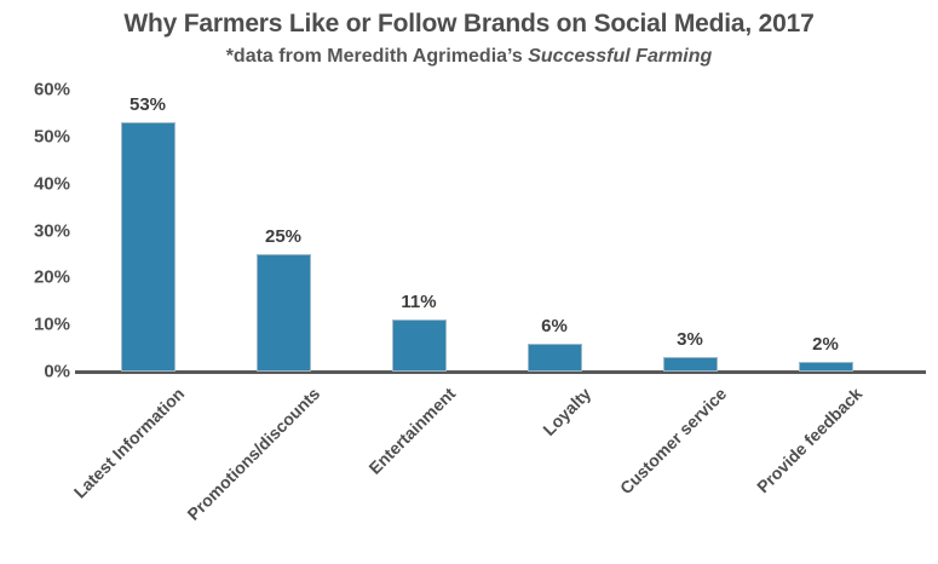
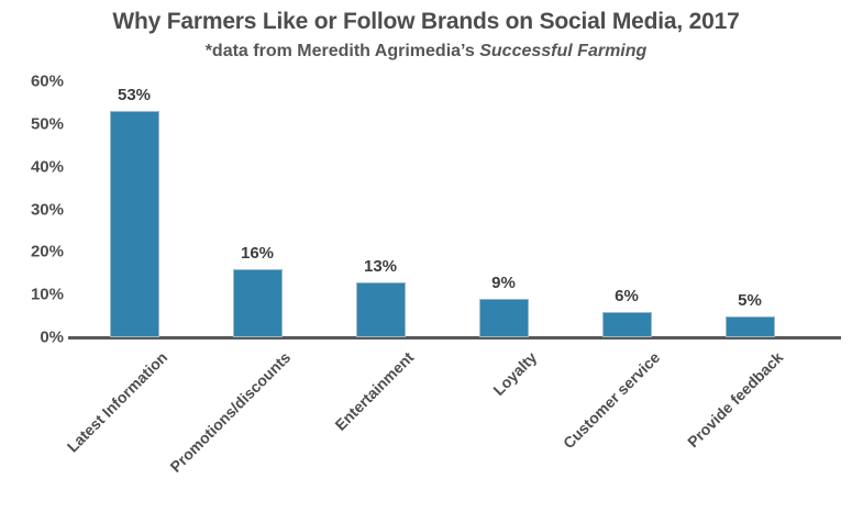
Promotions/discounts: 25% -> 16%
Entertainment: 11% -> 13%
Loyalty: 6% -> 9%
Customer service: 3% -> 6%
Provide feedback: 2% -> 5%
